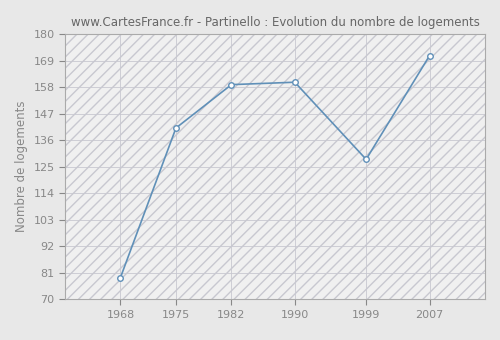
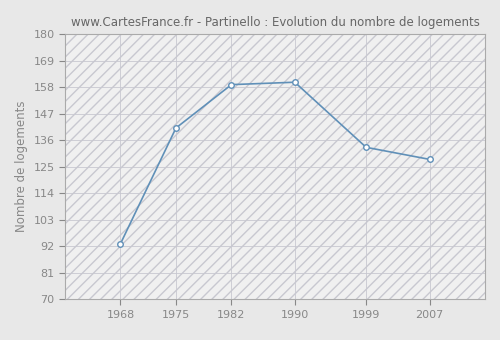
1968: 79 -> 93
1999: 128 -> 133
2007: 171 -> 128
